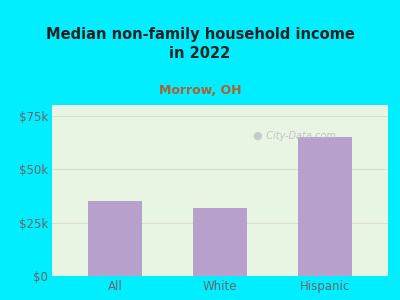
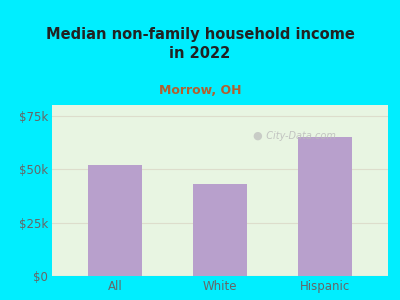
All: $35k -> $52k
White: $32k -> $43k
